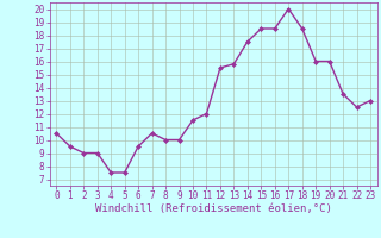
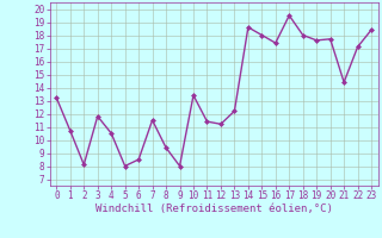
0: 10.5 -> 13.2
1: 9.5 -> 10.7
2: 9.0 -> 8.1
3: 9.0 -> 11.8
4: 7.5 -> 10.5
5: 7.5 -> 8.0
6: 9.5 -> 8.5
7: 10.5 -> 11.5
8: 10.0 -> 9.4
9: 10.0 -> 8.0
10: 11.5 -> 13.4
11: 12.0 -> 11.4
12: 15.5 -> 11.2
13: 15.8 -> 12.2
14: 17.5 -> 18.6
15: 18.5 -> 18.0
16: 18.5 -> 17.4
17: 20.0 -> 19.5
18: 18.5 -> 18.0
19: 16.0 -> 17.6
20: 16.0 -> 17.7
21: 13.5 -> 14.4
22: 12.5 -> 17.1
23: 13.0 -> 18.4
